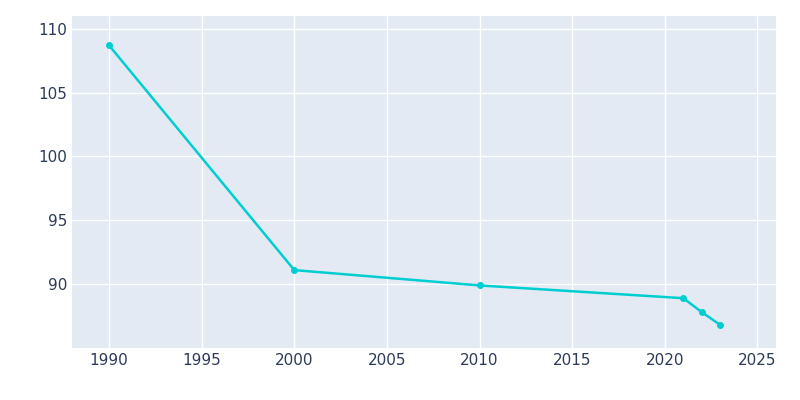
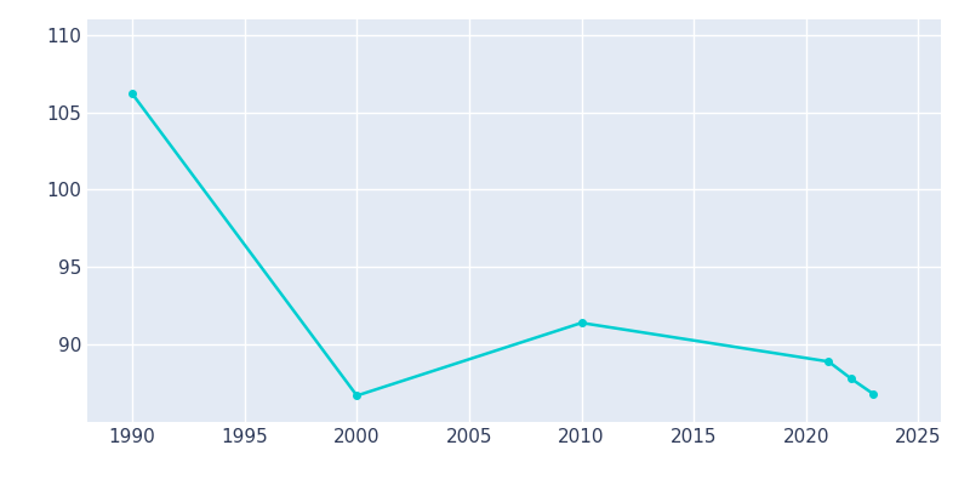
1990: 108.7 -> 106.2
2000: 91.1 -> 86.7
2010: 89.9 -> 91.4
